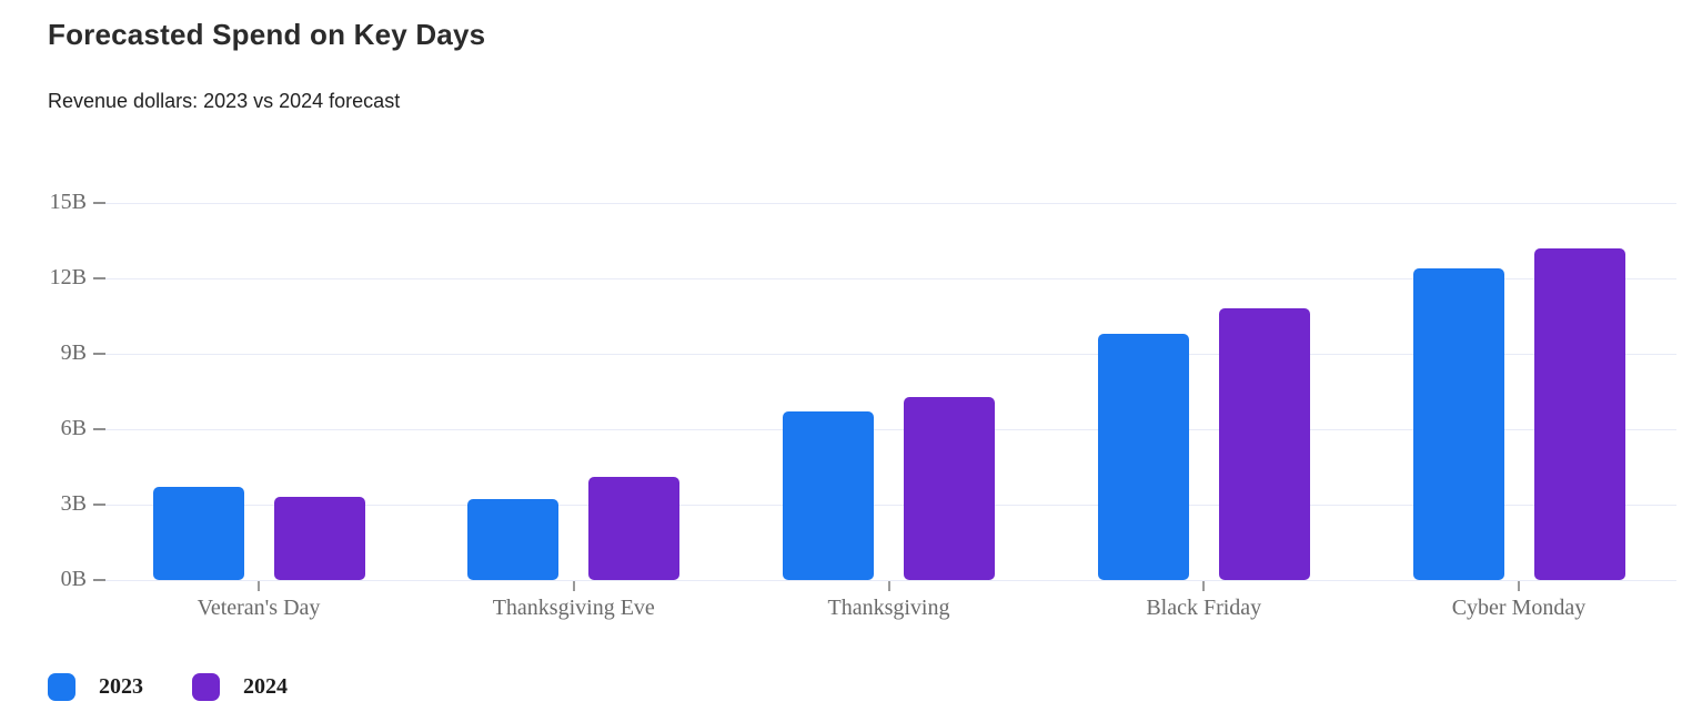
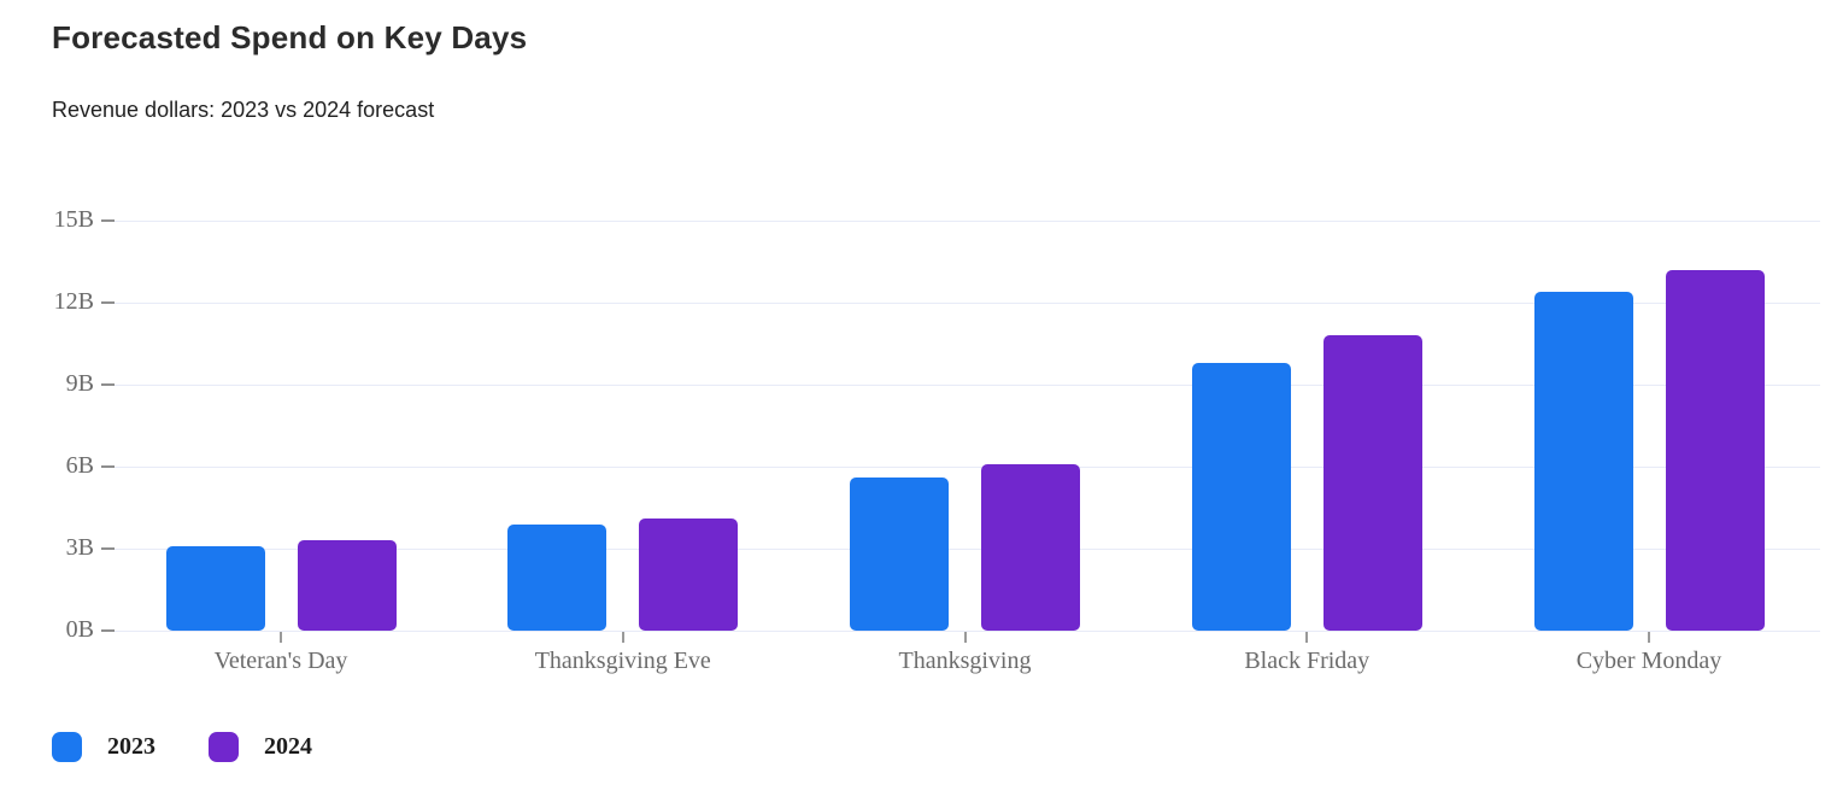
2023/Veteran's Day: 3.7B -> 3.1B
2023/Thanksgiving Eve: 3.2B -> 3.9B
2023/Thanksgiving: 6.7B -> 5.6B
2024/Thanksgiving: 7.3B -> 6.1B
